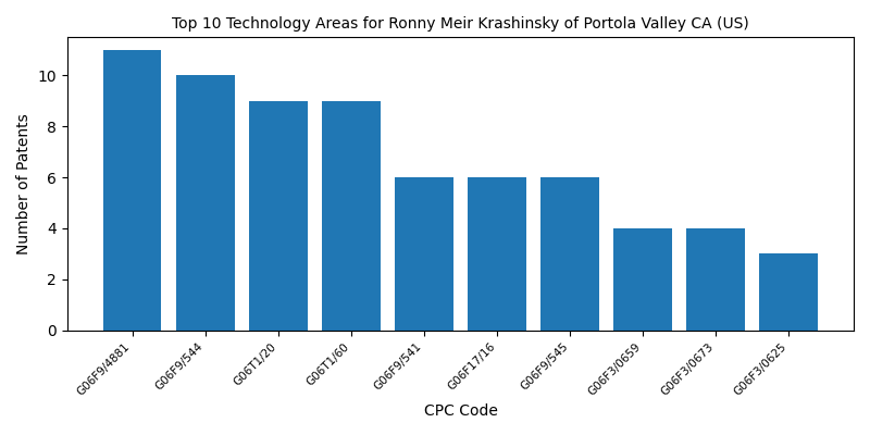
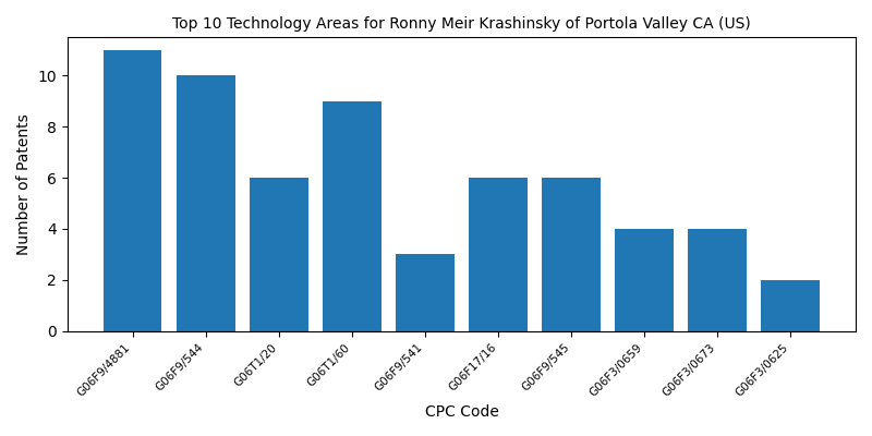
G06T1/20: 9 -> 6
G06F9/541: 6 -> 3
G06F3/0625: 3 -> 2
